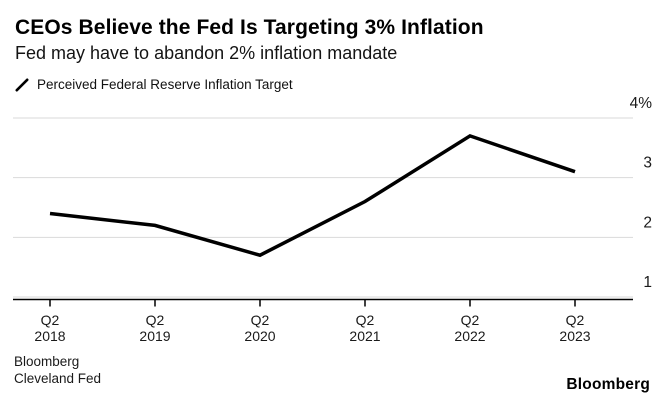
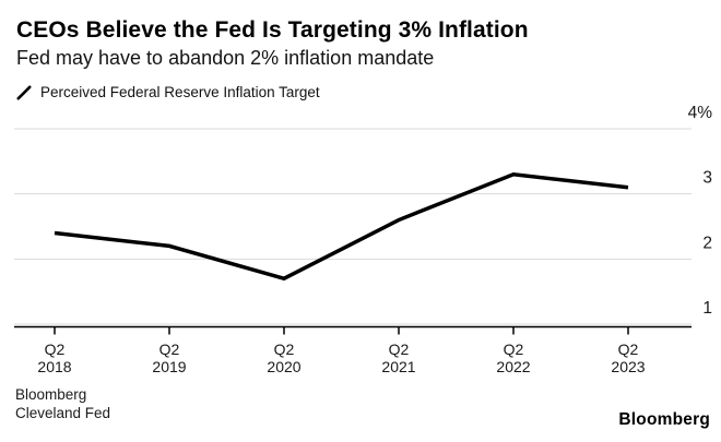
Q2 2022: 3.7% -> 3.3%
